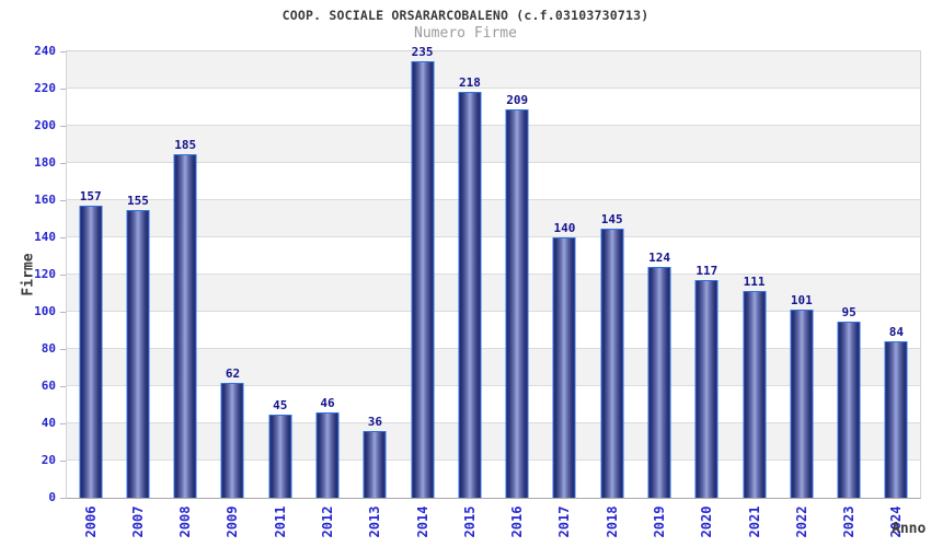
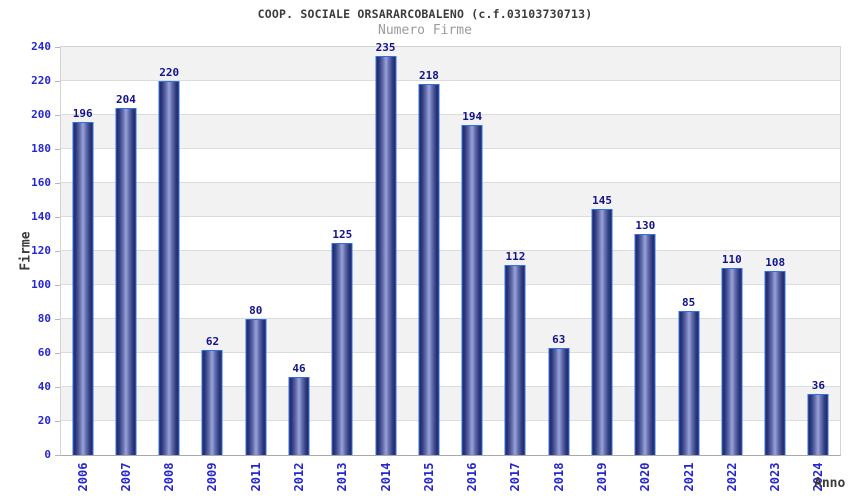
2006: 157 -> 196
2007: 155 -> 204
2008: 185 -> 220
2011: 45 -> 80
2013: 36 -> 125
2016: 209 -> 194
2017: 140 -> 112
2018: 145 -> 63
2019: 124 -> 145
2020: 117 -> 130
2021: 111 -> 85
2022: 101 -> 110
2023: 95 -> 108
2024: 84 -> 36
